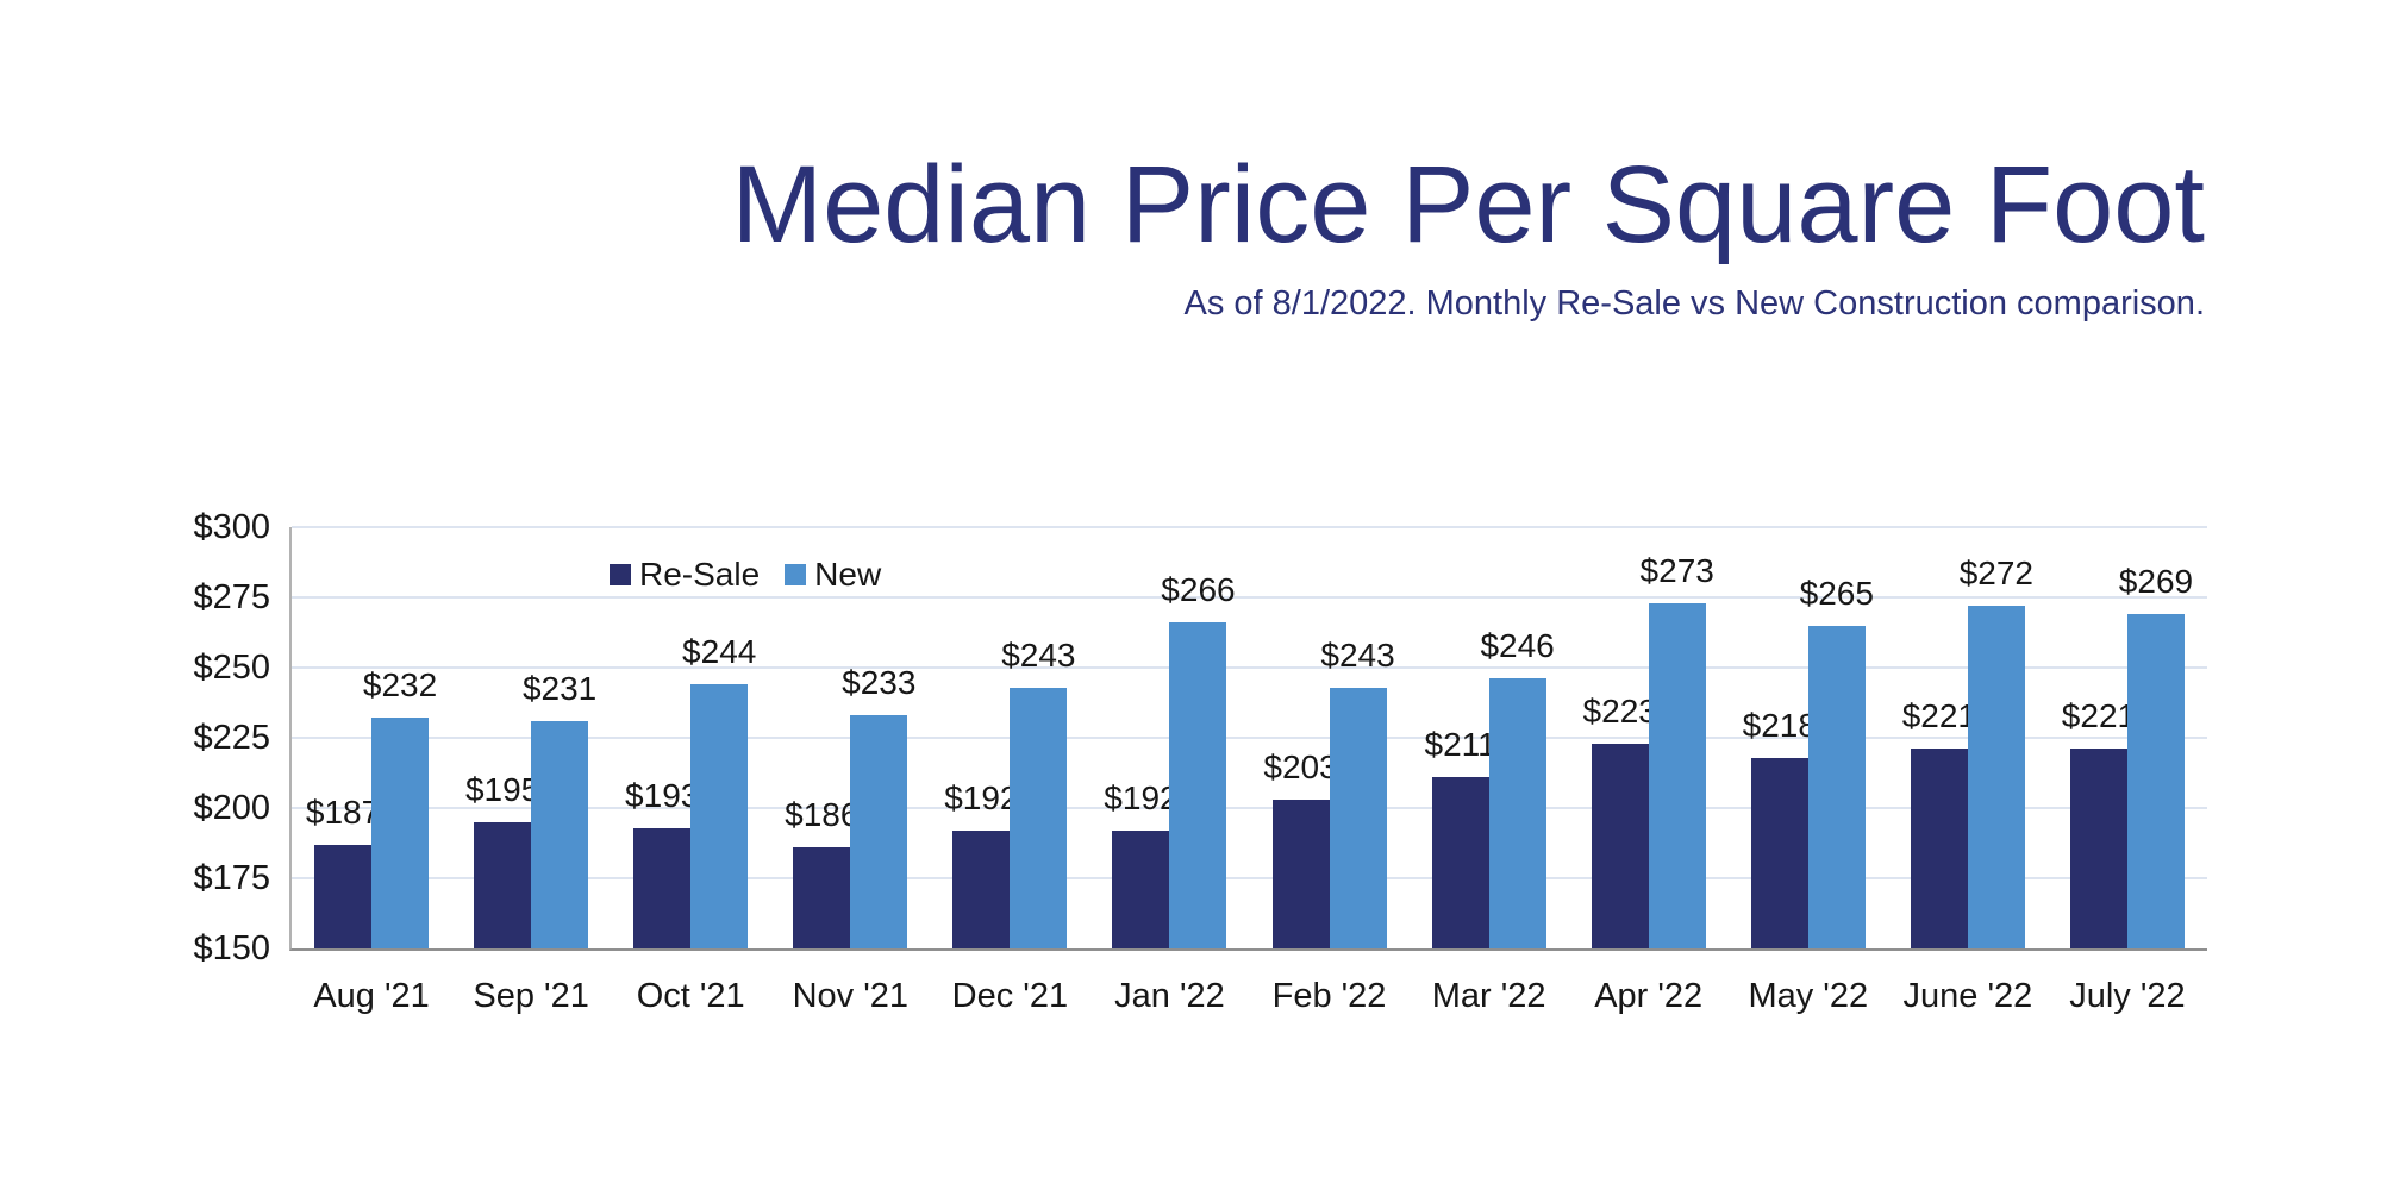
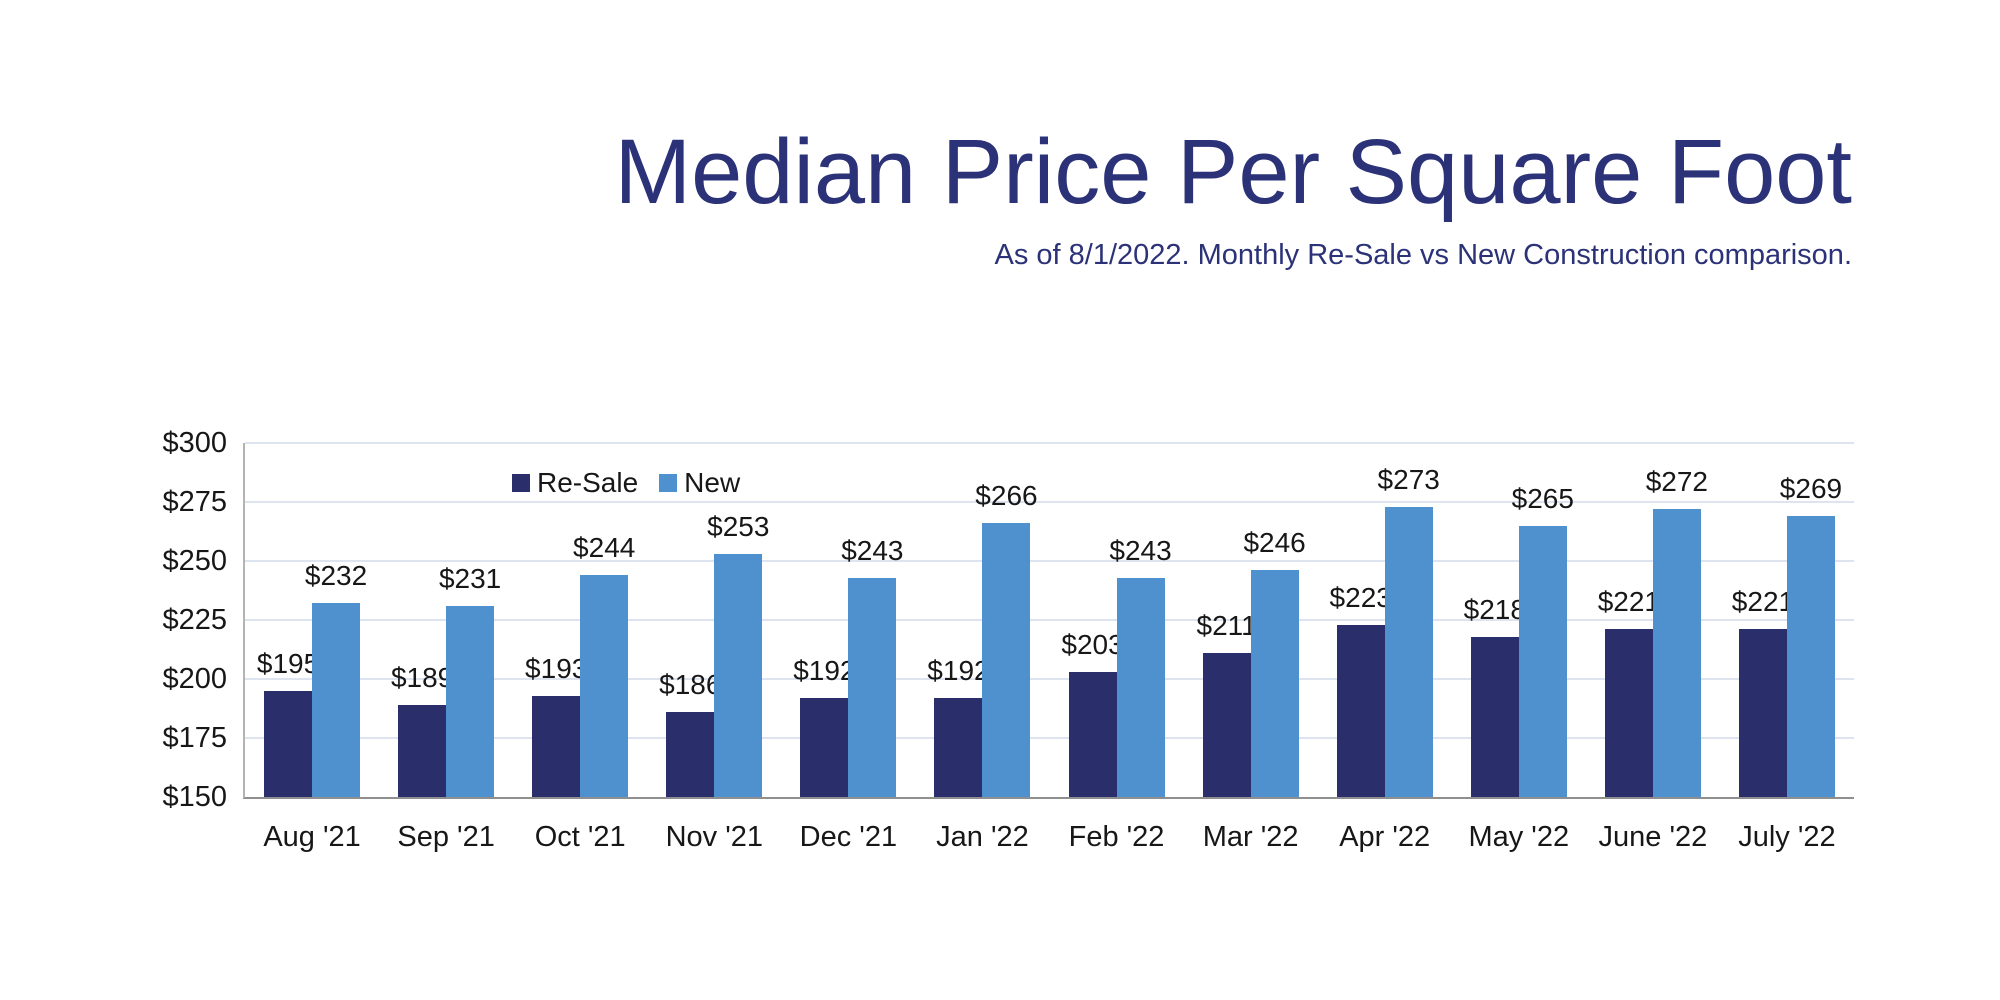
Re-Sale/Aug '21: $187 -> $195
Re-Sale/Sep '21: $195 -> $189
New/Nov '21: $233 -> $253
